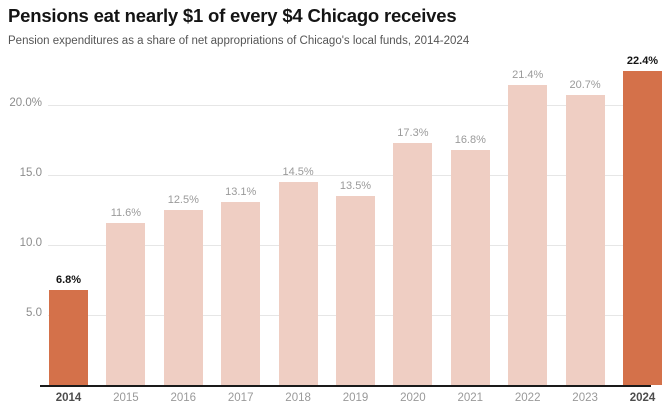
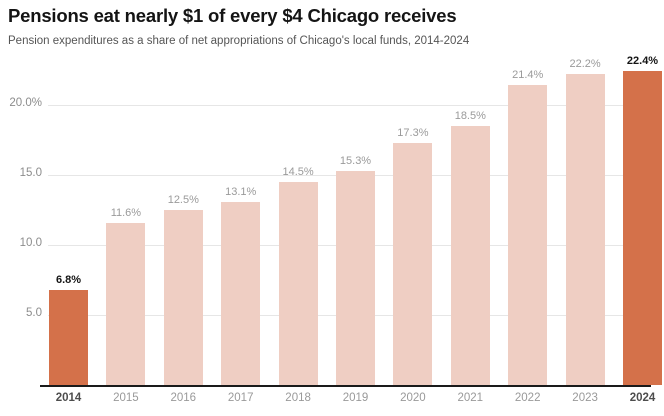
2019: 13.5% -> 15.3%
2021: 16.8% -> 18.5%
2023: 20.7% -> 22.2%
